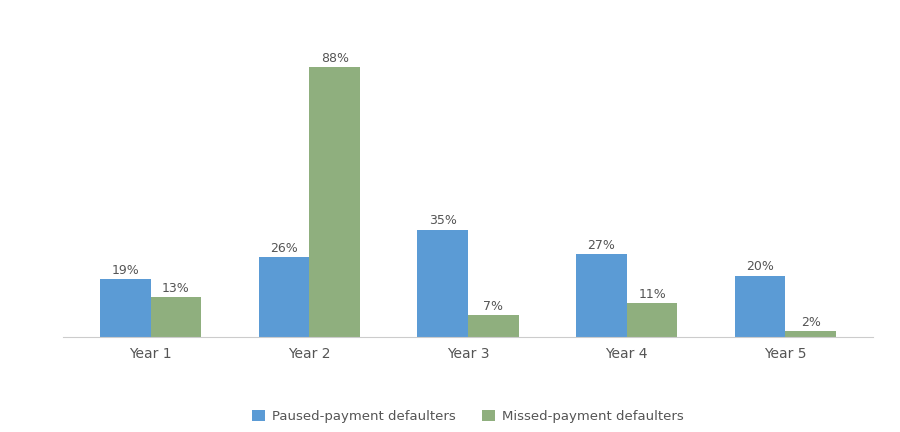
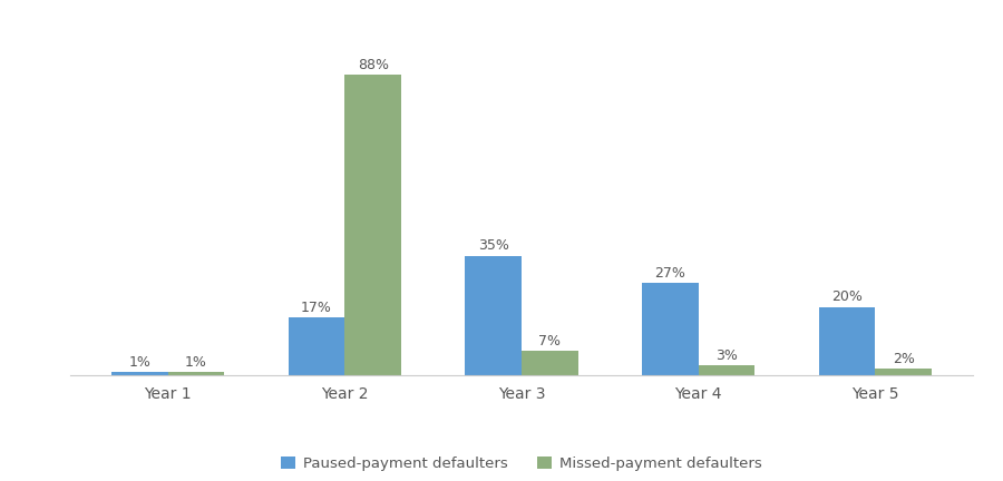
Paused-payment defaulters/Year 1: 19% -> 1%
Missed-payment defaulters/Year 1: 13% -> 1%
Paused-payment defaulters/Year 2: 26% -> 17%
Missed-payment defaulters/Year 4: 11% -> 3%
